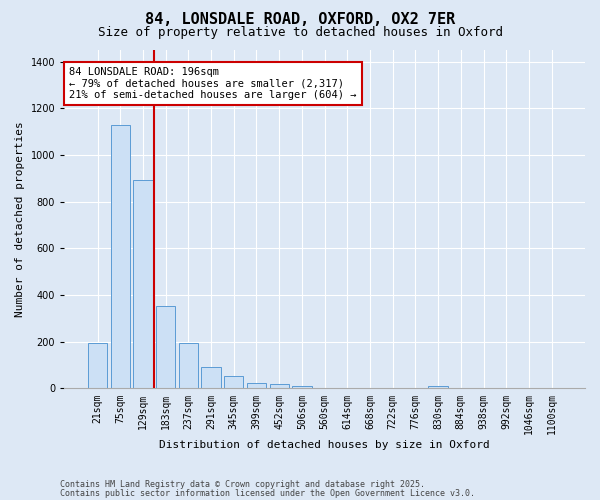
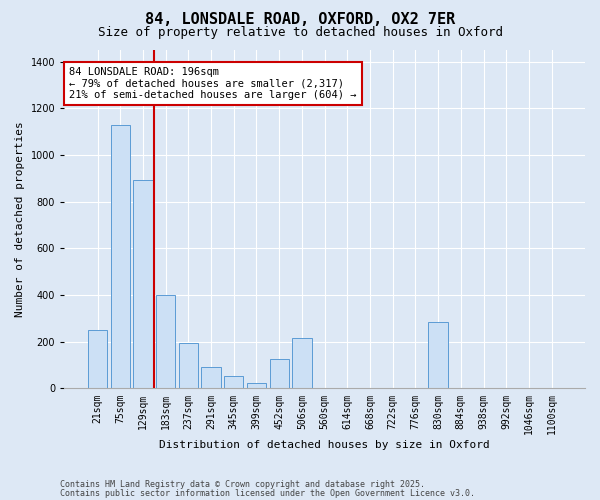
21sqm: 195 -> 250
183sqm: 355 -> 400
452sqm: 20 -> 125
506sqm: 12 -> 215
830sqm: 12 -> 285
